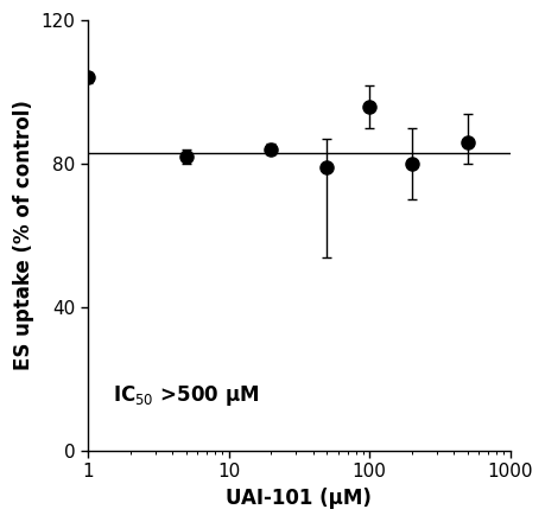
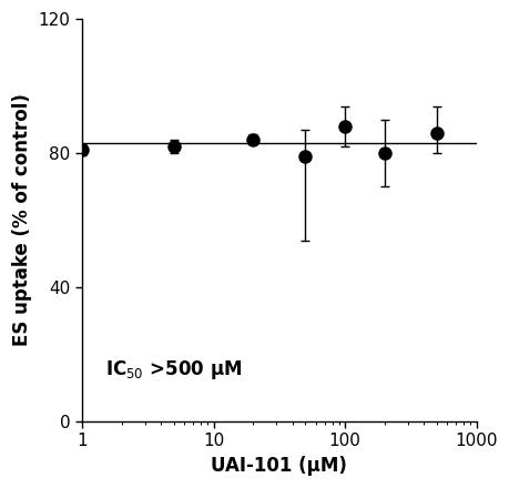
1: 104 -> 81
100: 96 -> 88
